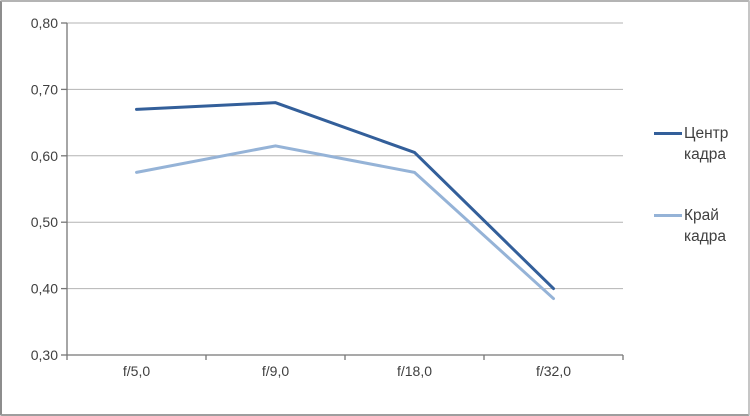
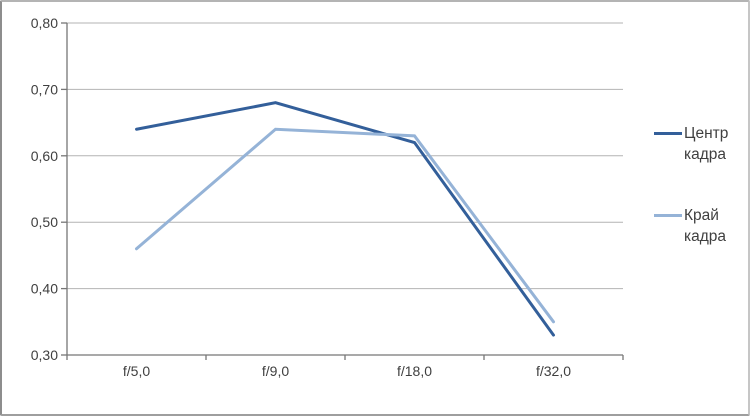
Центр кадра/f/5,0: 0,67 -> 0,64
Край кадра/f/5,0: 0,57 -> 0,46
Край кадра/f/9,0: 0,61 -> 0,64
Центр кадра/f/18,0: 0,60 -> 0,62
Край кадра/f/18,0: 0,57 -> 0,63
Центр кадра/f/32,0: 0,40 -> 0,33
Край кадра/f/32,0: 0,39 -> 0,35
